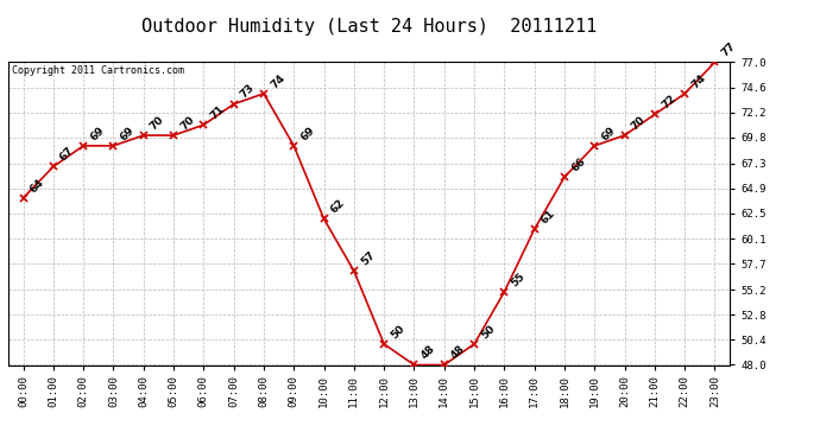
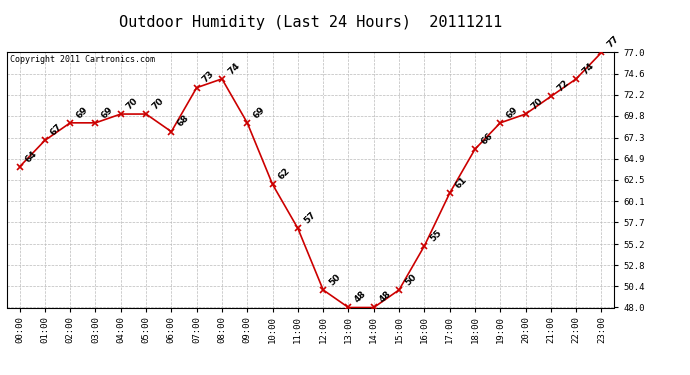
06:00: 71 -> 68
